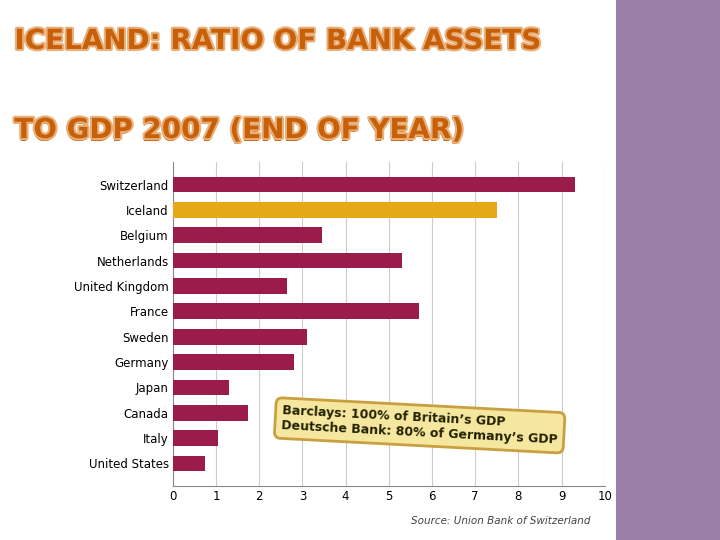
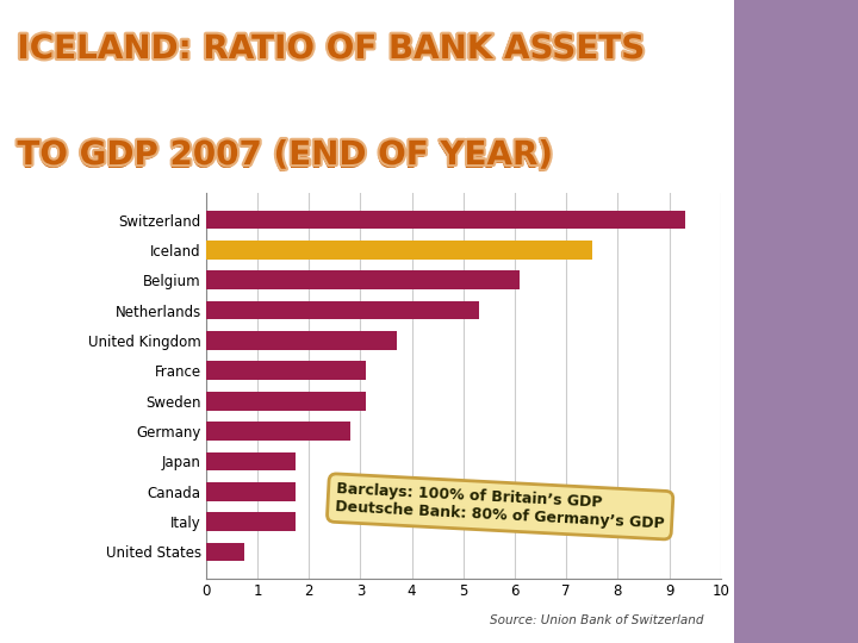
Belgium: 3.45 -> 6.10
United Kingdom: 2.65 -> 3.70
France: 5.70 -> 3.10
Japan: 1.30 -> 1.75
Italy: 1.05 -> 1.75
